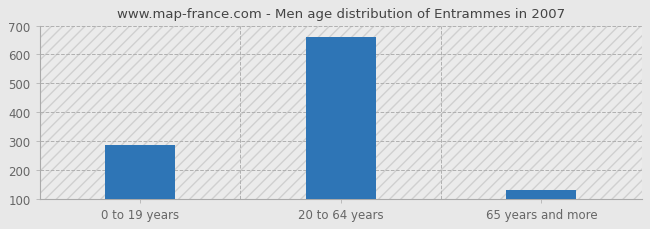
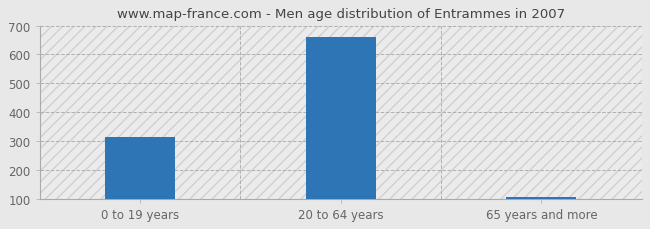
0 to 19 years: 285 -> 313
65 years and more: 130 -> 104
